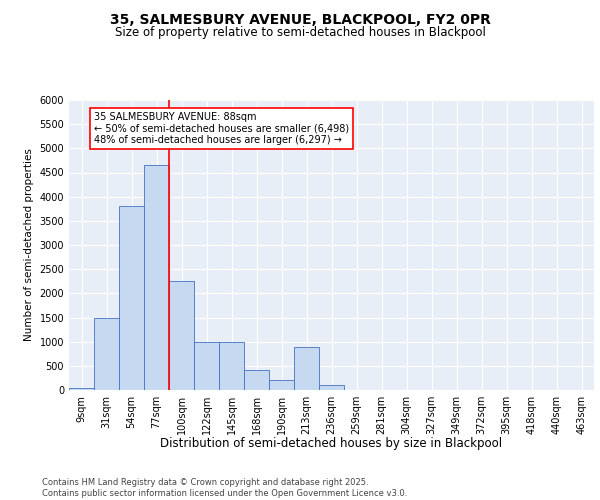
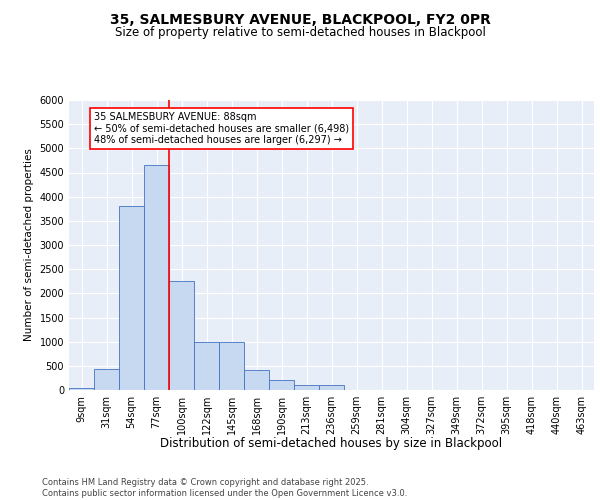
31sqm: 1500 -> 430
213sqm: 900 -> 110
